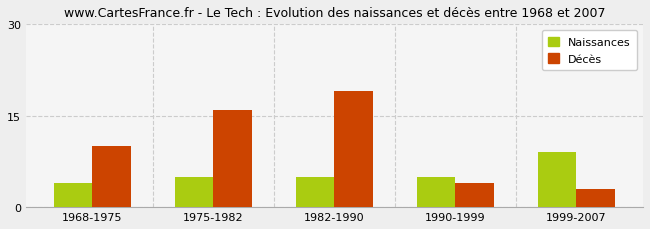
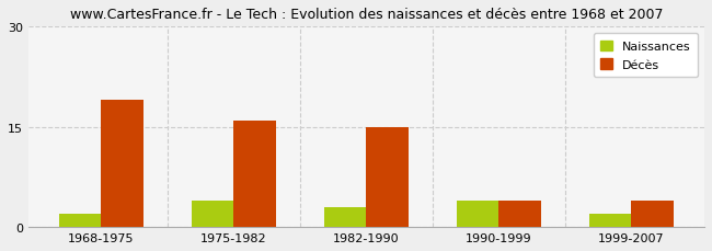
Naissances/1968-1975: 4 -> 2
Décès/1968-1975: 10 -> 19
Naissances/1975-1982: 5 -> 4
Naissances/1982-1990: 5 -> 3
Décès/1982-1990: 19 -> 15
Naissances/1990-1999: 5 -> 4
Naissances/1999-2007: 9 -> 2
Décès/1999-2007: 3 -> 4
